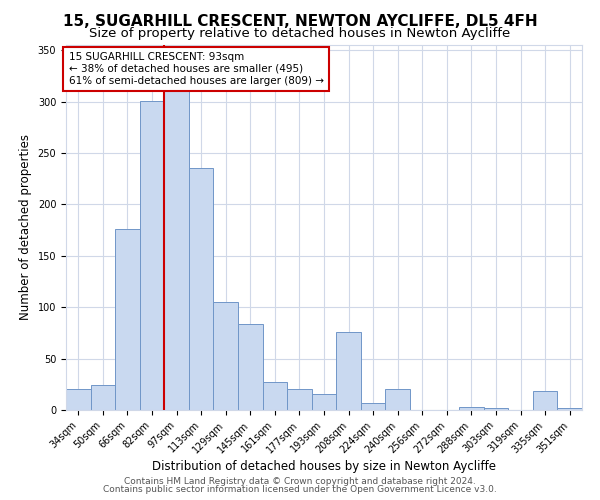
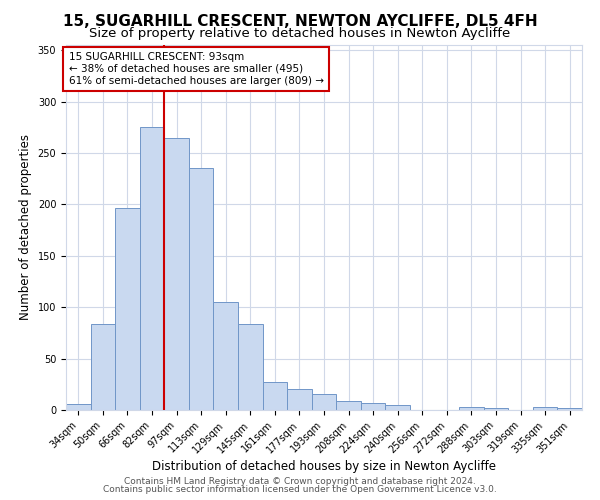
34sqm: 20 -> 6
50sqm: 24 -> 84
66sqm: 176 -> 196
82sqm: 301 -> 275
97sqm: 313 -> 265
208sqm: 76 -> 9
240sqm: 20 -> 5
335sqm: 18 -> 3
